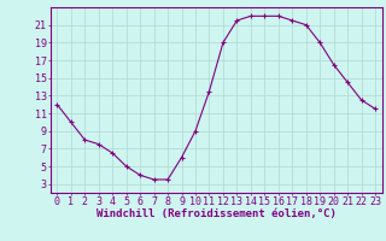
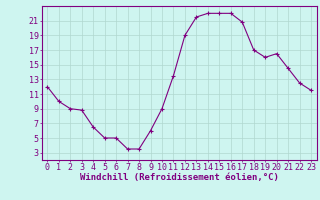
2: 8.0 -> 9.0
3: 7.5 -> 8.8
6: 4.0 -> 5.0
17: 21.5 -> 20.8
18: 21.0 -> 17.0
19: 19.0 -> 16.0
